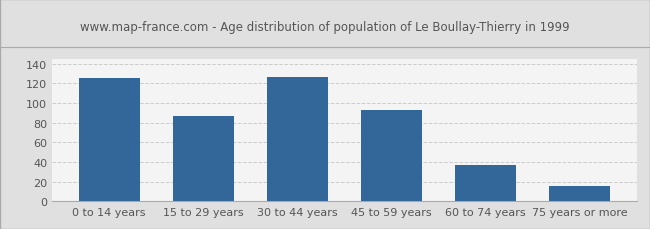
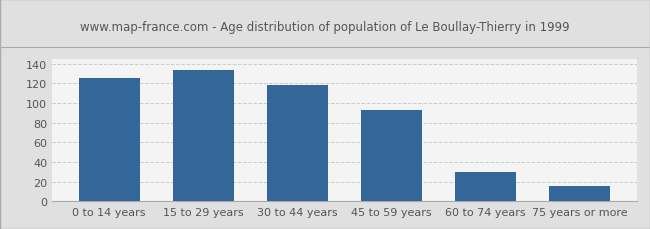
15 to 29 years: 87 -> 134
30 to 44 years: 126 -> 118
60 to 74 years: 37 -> 30
